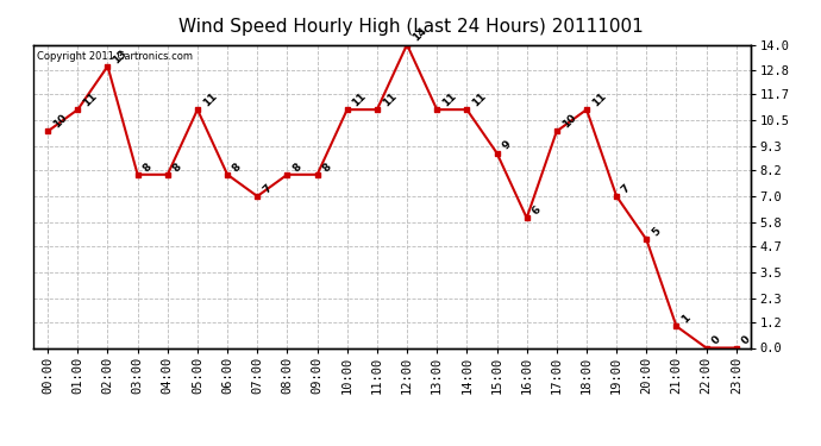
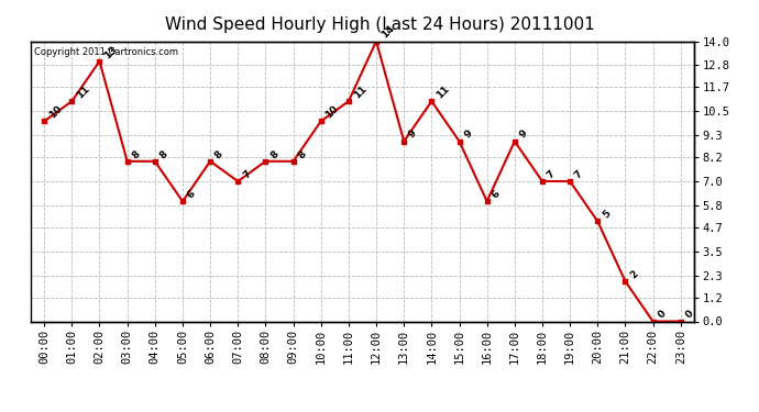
05:00: 11 -> 6
10:00: 11 -> 10
13:00: 11 -> 9
17:00: 10 -> 9
18:00: 11 -> 7
21:00: 1 -> 2
